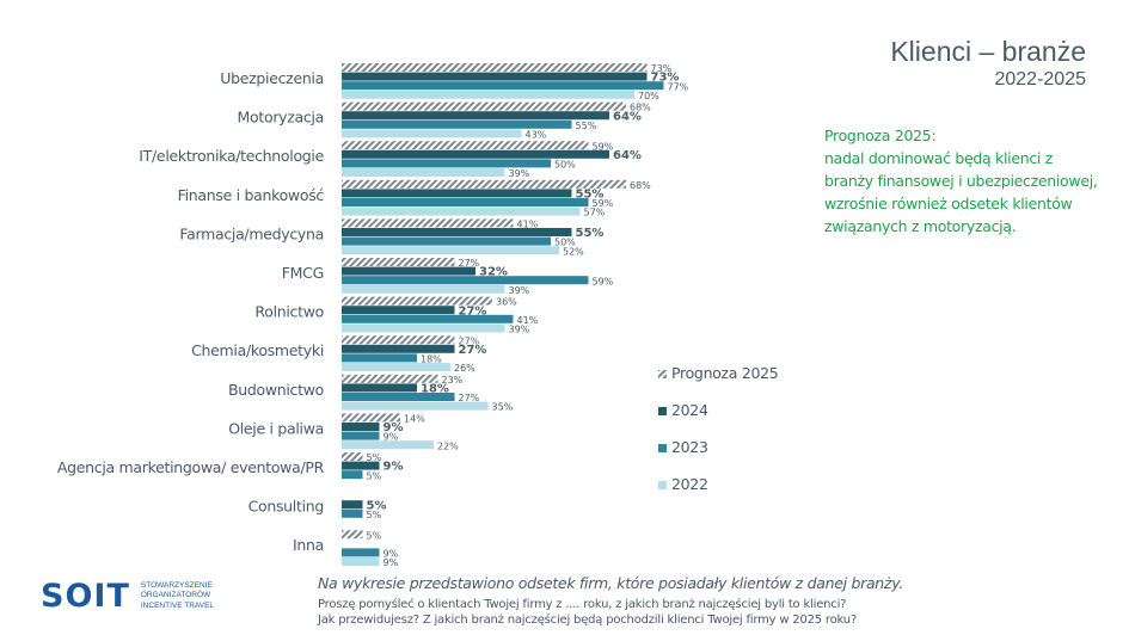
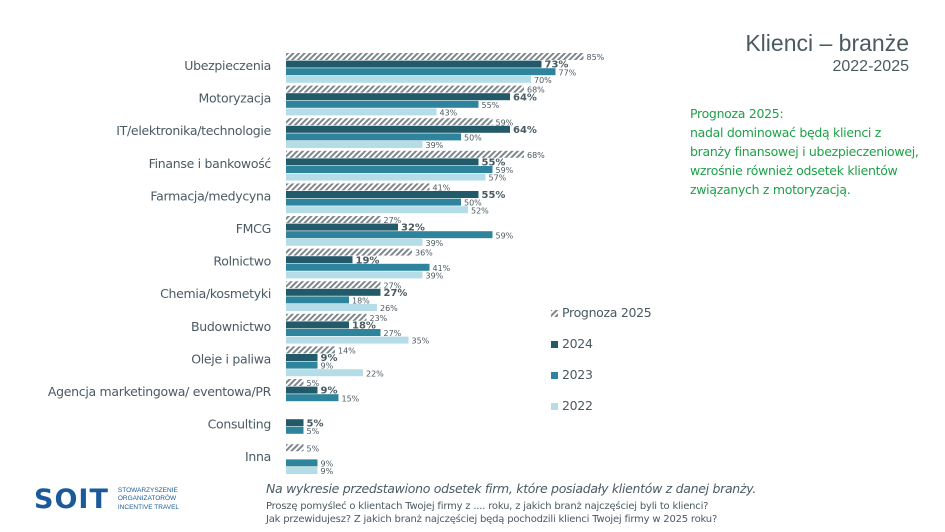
Prognoza 2025/Ubezpieczenia: 73% -> 85%
2024/Rolnictwo: 27% -> 19%
2023/Agencja marketingowa/ eventowa/PR: 5% -> 15%
